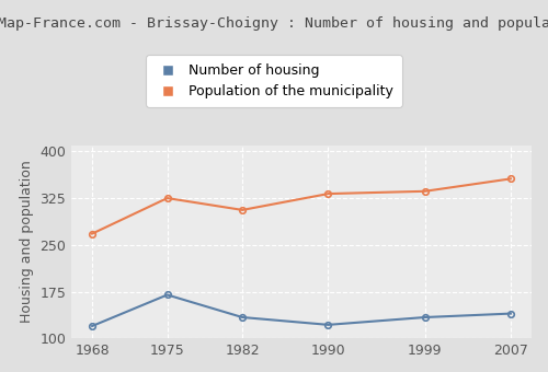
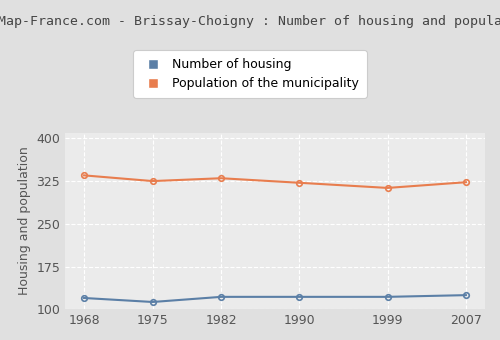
Population of the municipality/1968: 268 -> 335
Number of housing/1975: 170 -> 113
Number of housing/1982: 134 -> 122
Population of the municipality/1982: 306 -> 330
Population of the municipality/1990: 332 -> 322
Number of housing/1999: 134 -> 122
Population of the municipality/1999: 336 -> 313
Number of housing/2007: 140 -> 125
Population of the municipality/2007: 356 -> 323
